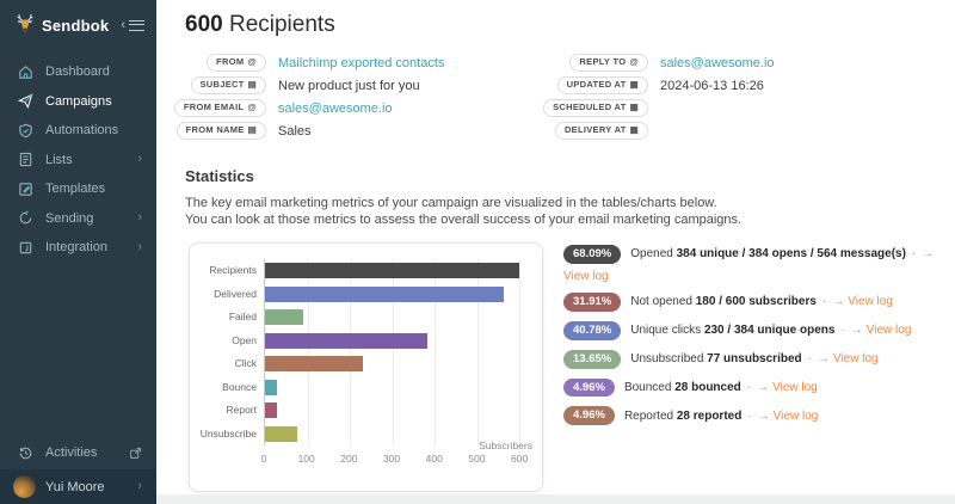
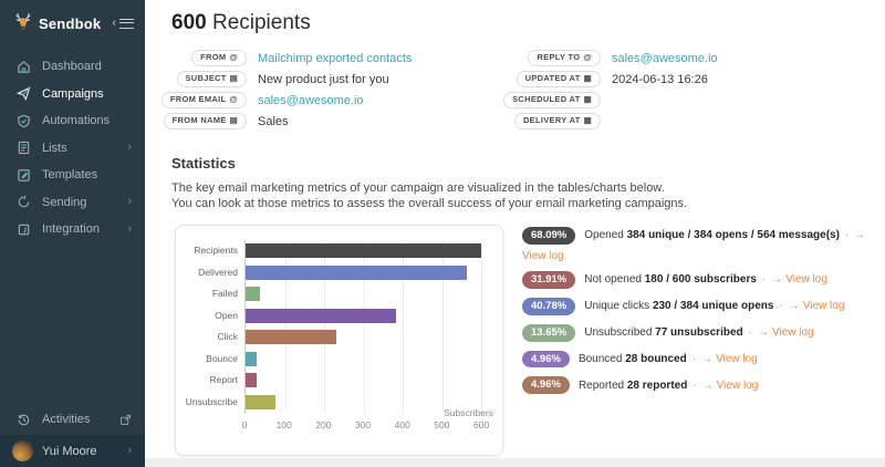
Failed: 90 -> 40
